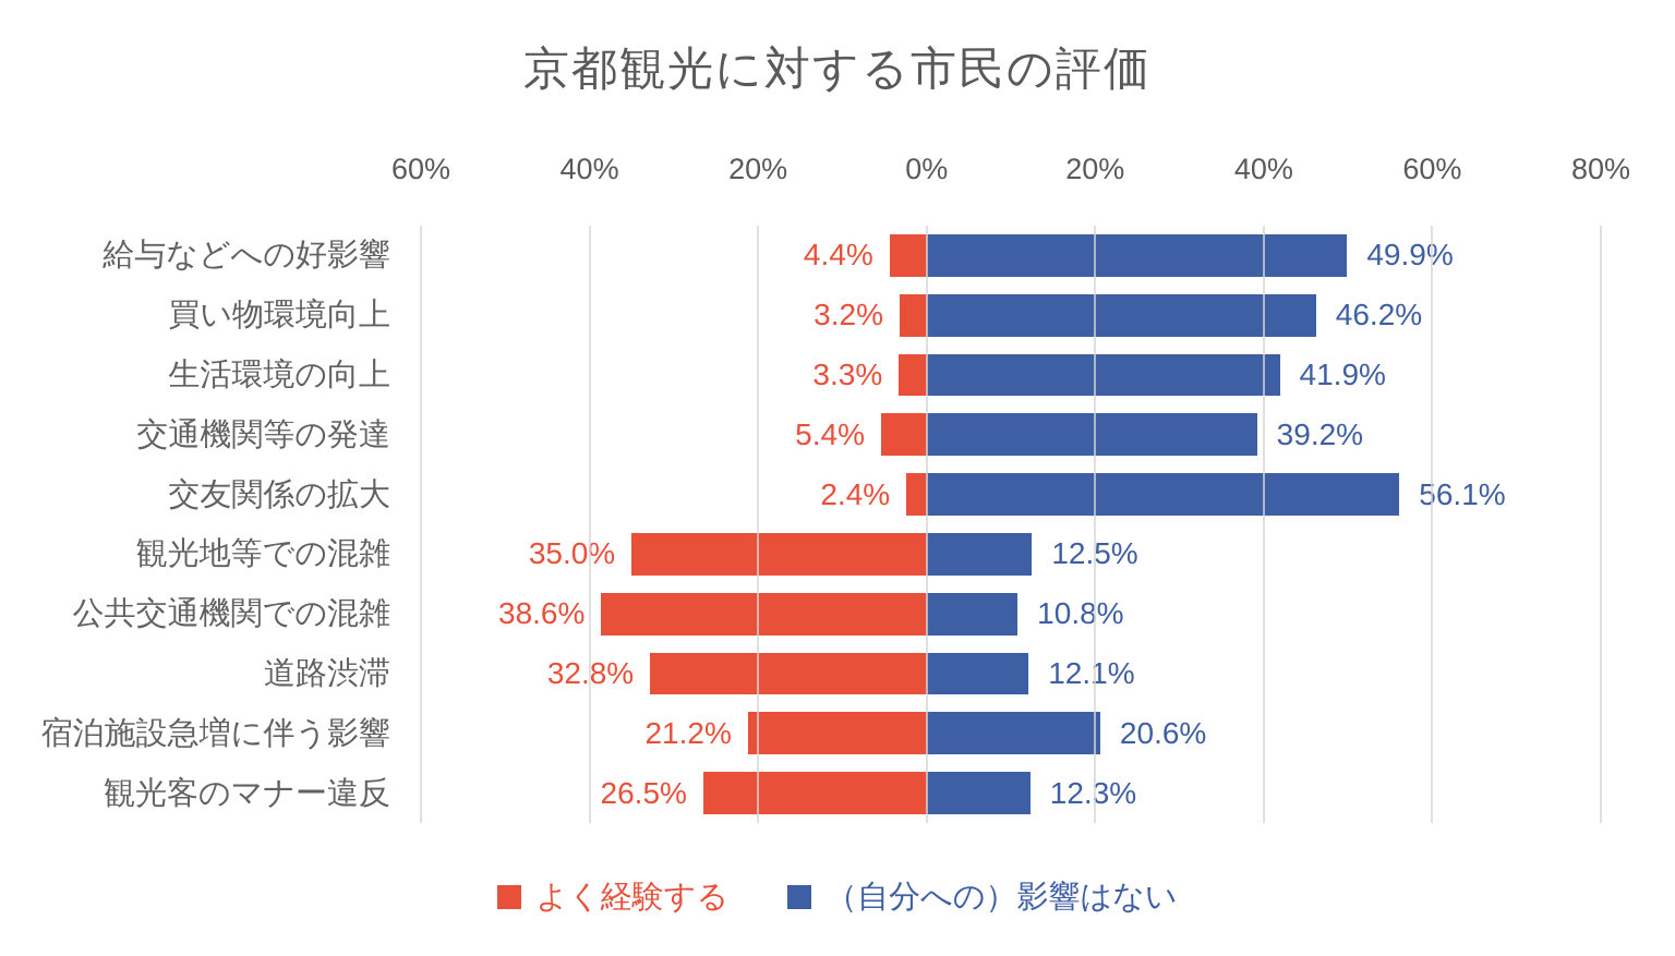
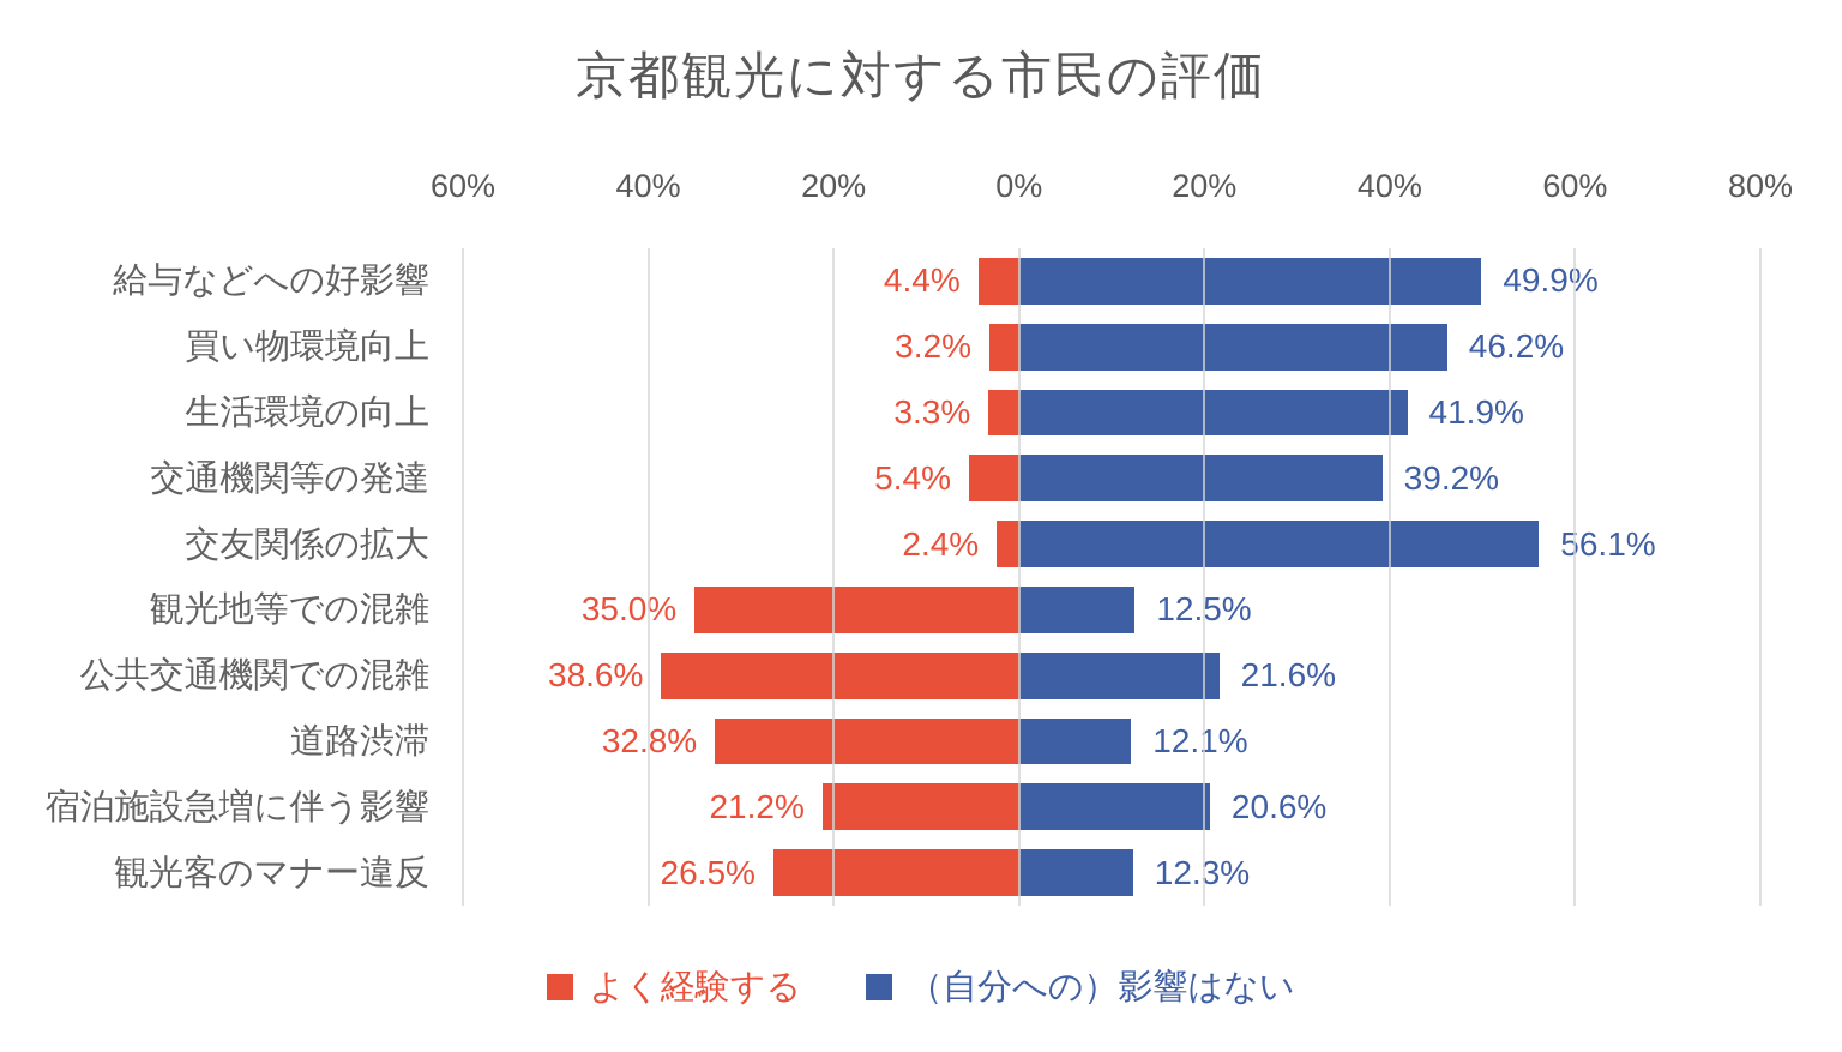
（自分への）影響はない/公共交通機関での混雑: 10.8% -> 21.6%
